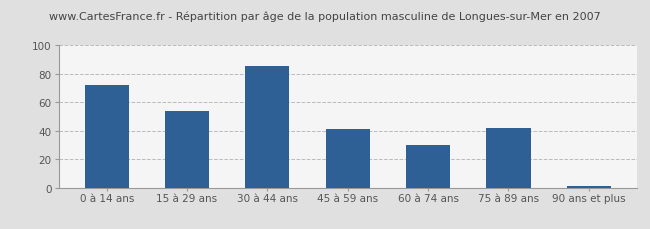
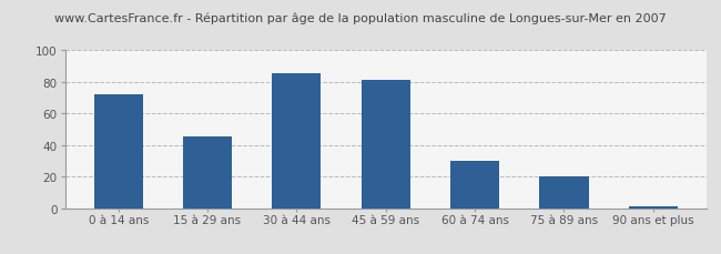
15 à 29 ans: 54 -> 45
45 à 59 ans: 41 -> 81
75 à 89 ans: 42 -> 20
